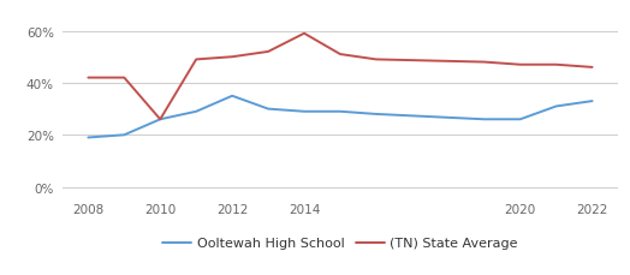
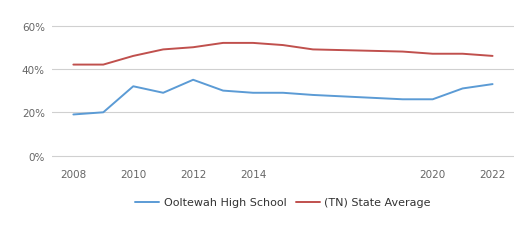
Ooltewah High School/2010: 26% -> 32%
(TN) State Average/2010: 26% -> 46%
(TN) State Average/2014: 59% -> 52%
